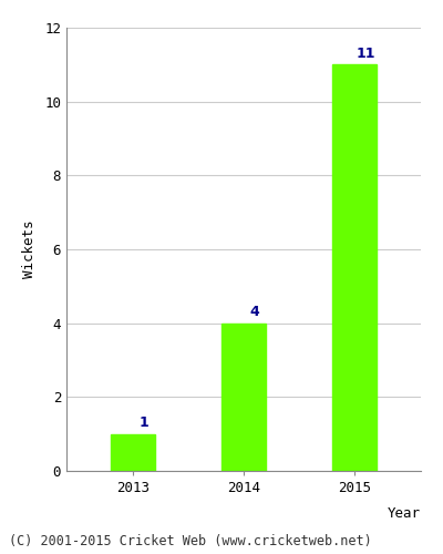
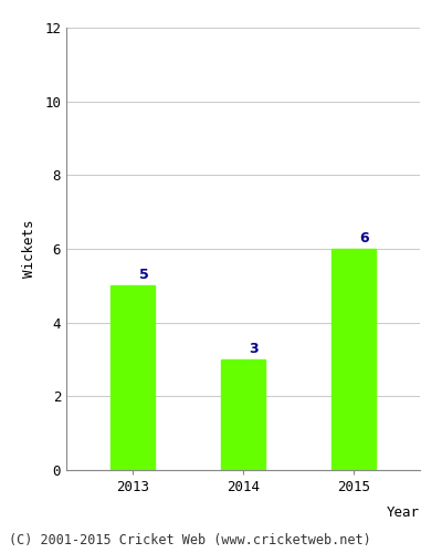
2013: 1 -> 5
2014: 4 -> 3
2015: 11 -> 6
